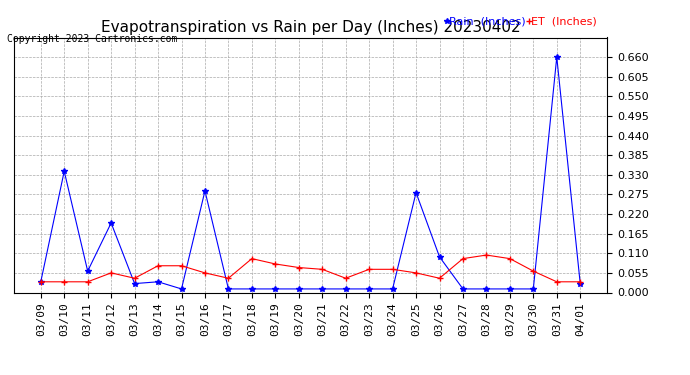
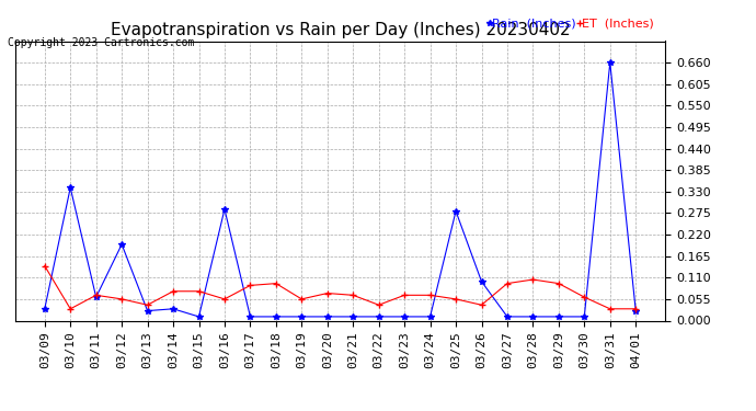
ET (Inches)/03/09: 0.030 -> 0.140
ET (Inches)/03/11: 0.030 -> 0.065
ET (Inches)/03/17: 0.040 -> 0.090
ET (Inches)/03/19: 0.080 -> 0.055
